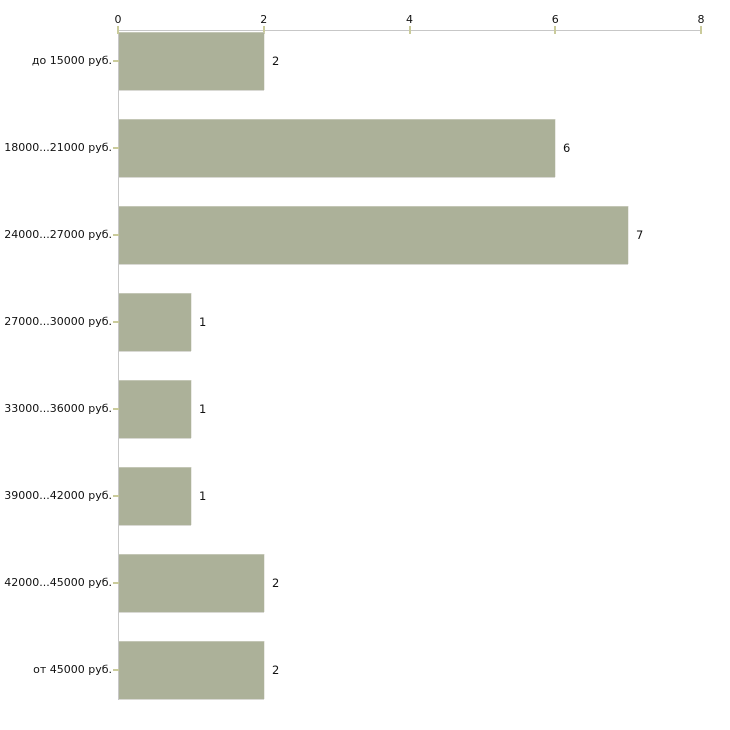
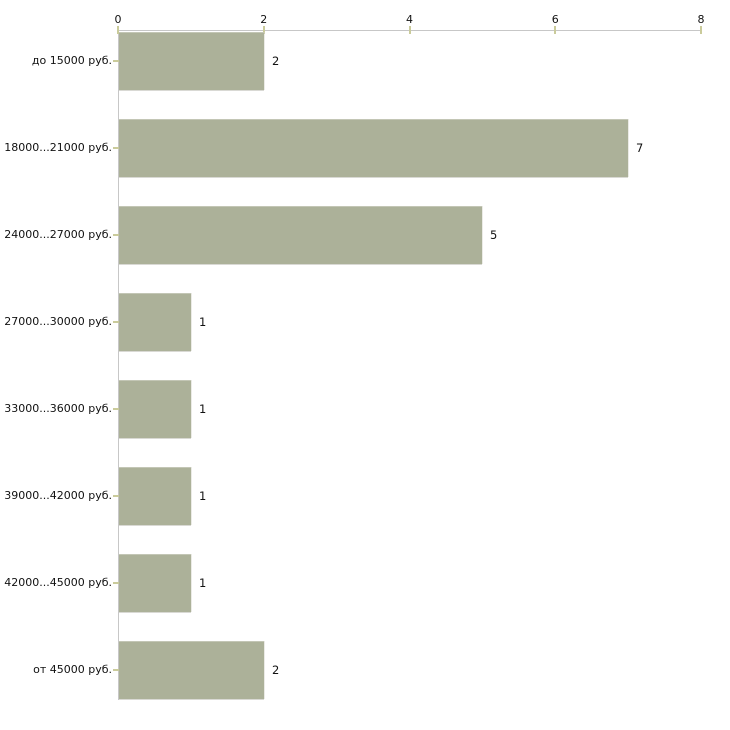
18000...21000 руб.: 6 -> 7
24000...27000 руб.: 7 -> 5
42000...45000 руб.: 2 -> 1
